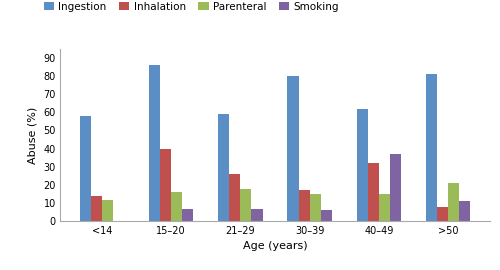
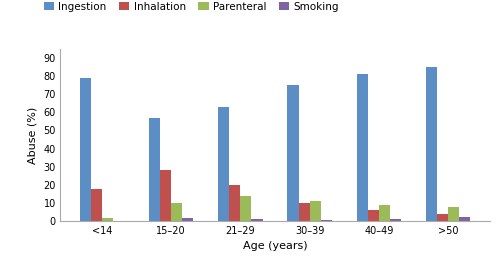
Ingestion/<14: 58 -> 79
Inhalation/<14: 14 -> 18
Parenteral/<14: 12 -> 2
Ingestion/15–20: 86 -> 57
Inhalation/15–20: 40 -> 28
Parenteral/15–20: 16 -> 10
Smoking/15–20: 7 -> 2
Ingestion/21–29: 59 -> 63
Inhalation/21–29: 26 -> 20
Parenteral/21–29: 18 -> 14
Smoking/21–29: 7 -> 2
Ingestion/30–39: 80 -> 75
Inhalation/30–39: 17 -> 10
Parenteral/30–39: 15 -> 11
Smoking/30–39: 6 -> 1
Ingestion/40–49: 62 -> 81
Inhalation/40–49: 32 -> 6
Parenteral/40–49: 15 -> 9
Smoking/40–49: 37 -> 2
Ingestion/>50: 81 -> 85
Inhalation/>50: 8 -> 4
Parenteral/>50: 21 -> 8
Smoking/>50: 11 -> 2
